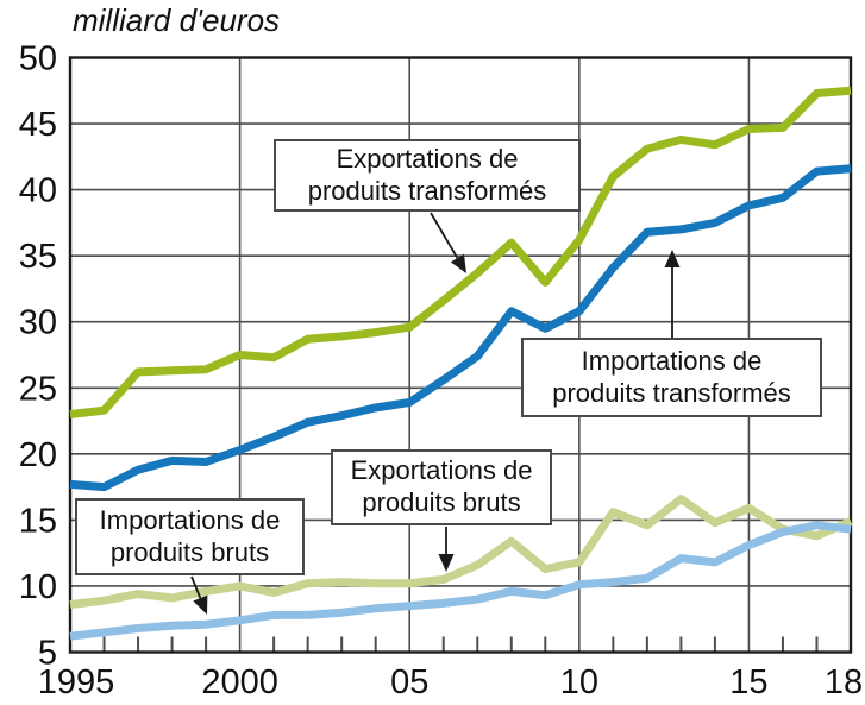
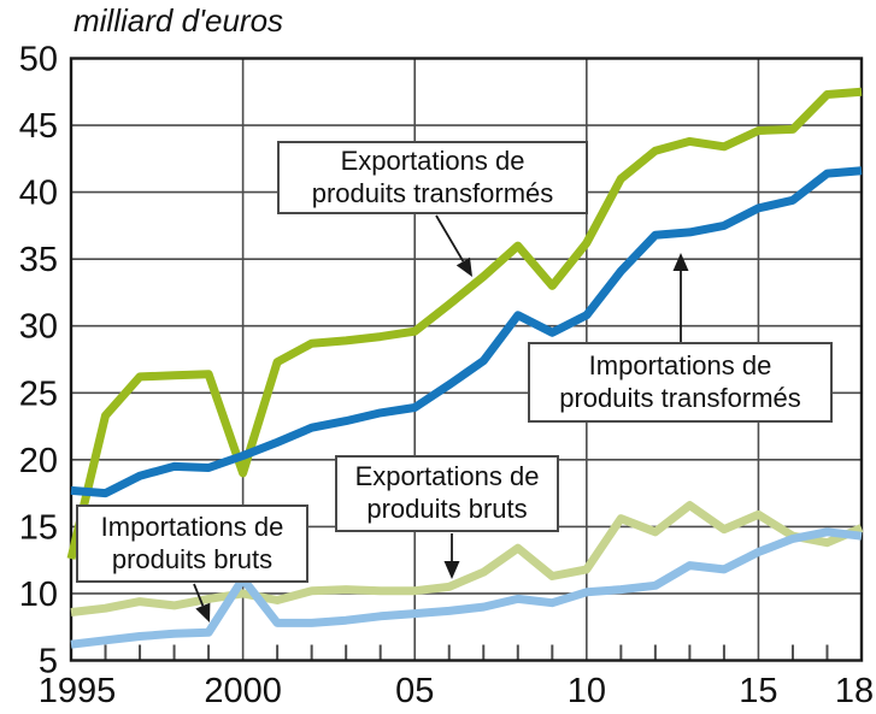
Exportations de produits transformés/1995: 23.0 -> 12.6
Exportations de produits transformés/2000: 27.5 -> 19.0
Importations de produits bruts/2000: 7.4 -> 11.1
